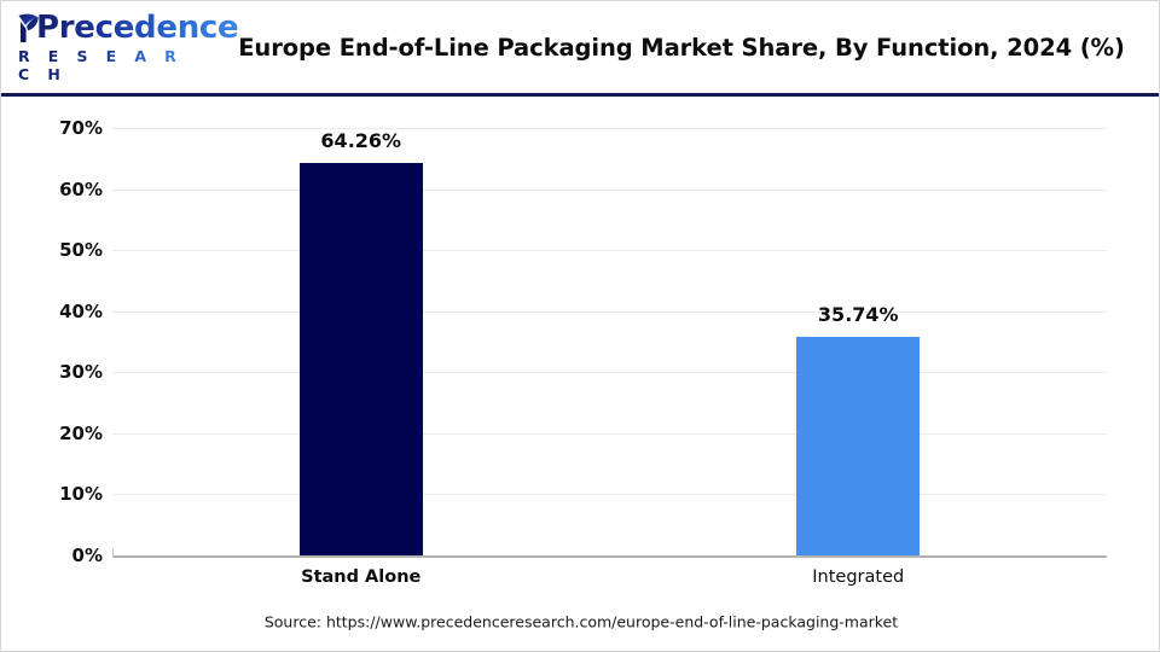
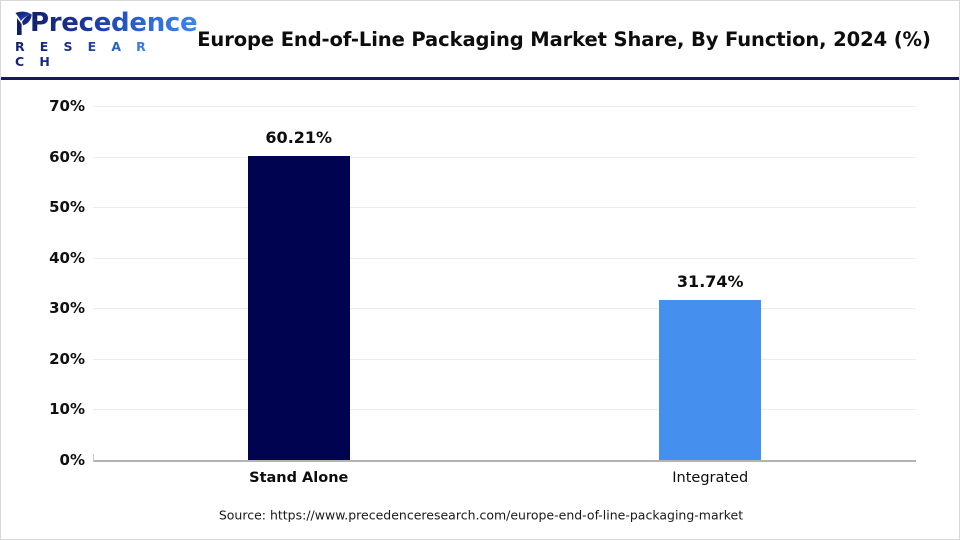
Stand Alone: 64.26% -> 60.21%
Integrated: 35.74% -> 31.74%
